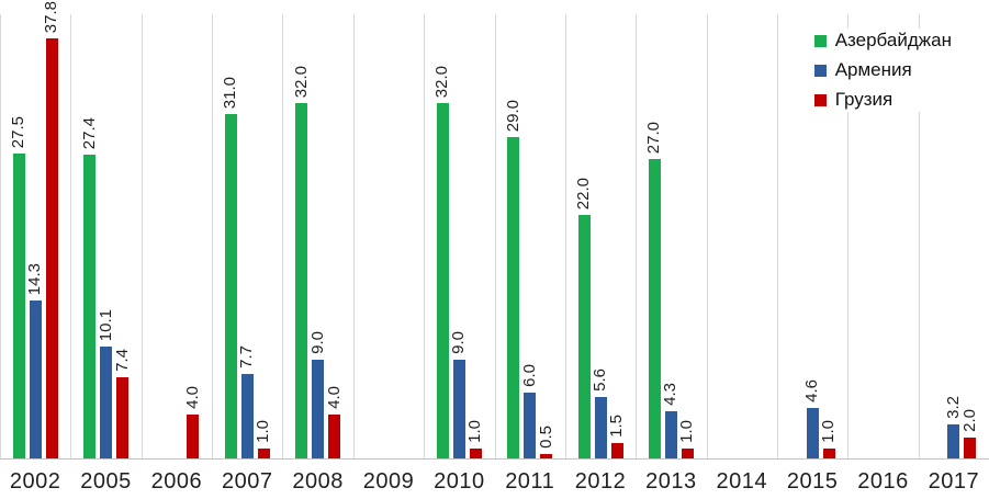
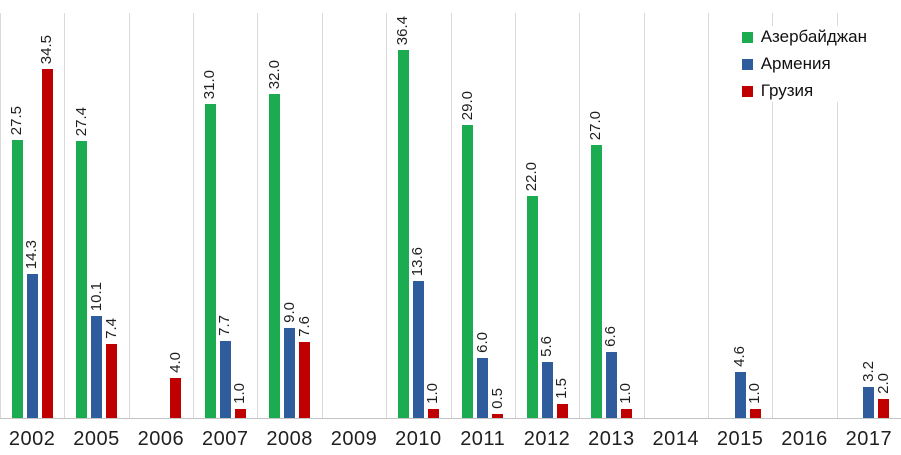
Грузия/2002: 37.8 -> 34.5
Грузия/2008: 4.0 -> 7.6
Азербайджан/2010: 32.0 -> 36.4
Армения/2010: 9.0 -> 13.6
Армения/2013: 4.3 -> 6.6
